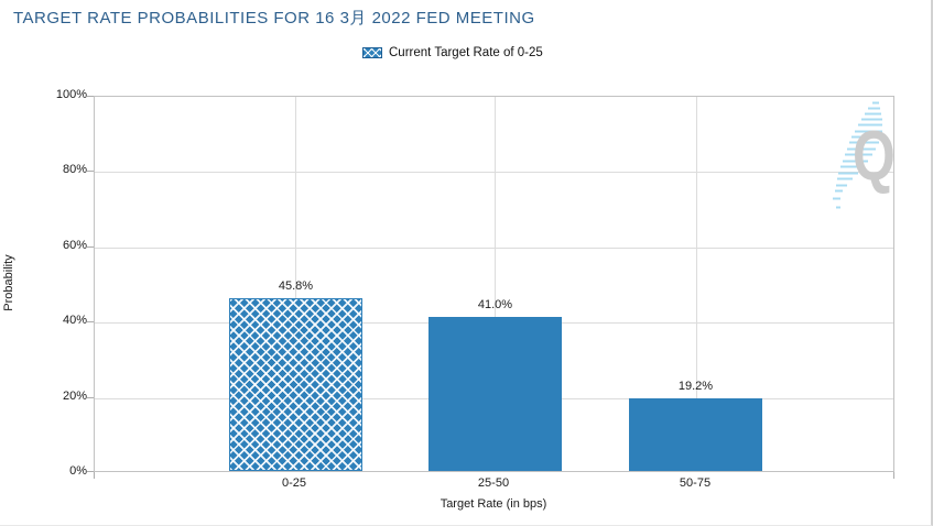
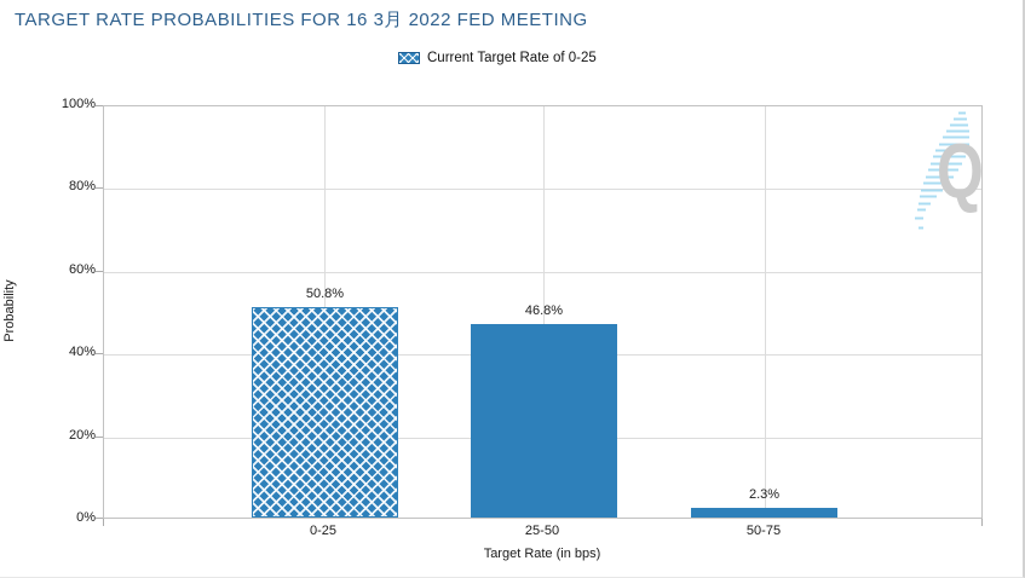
0-25: 45.8% -> 50.8%
25-50: 41.0% -> 46.8%
50-75: 19.2% -> 2.3%
